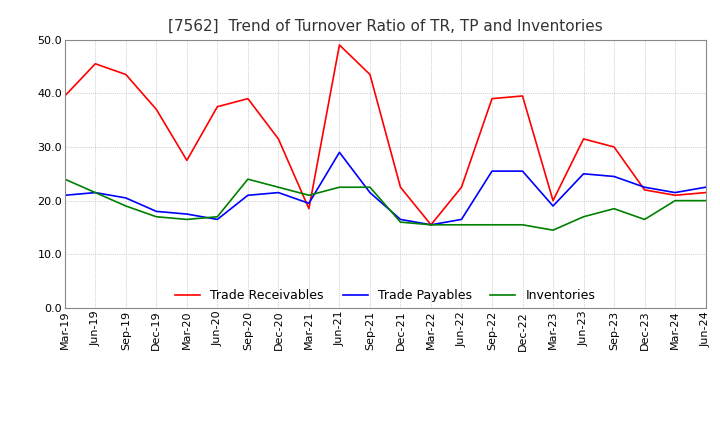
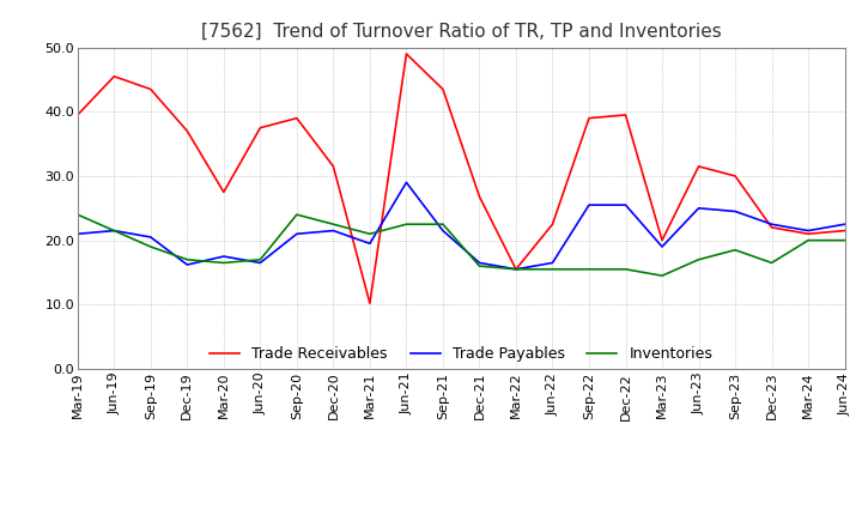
Trade Payables/Dec-19: 18.0 -> 16.2
Trade Receivables/Mar-21: 18.5 -> 10.2
Trade Receivables/Dec-21: 22.5 -> 26.8
